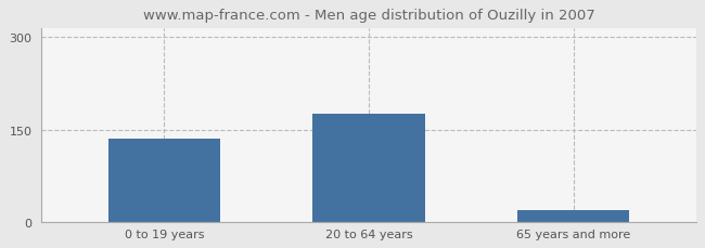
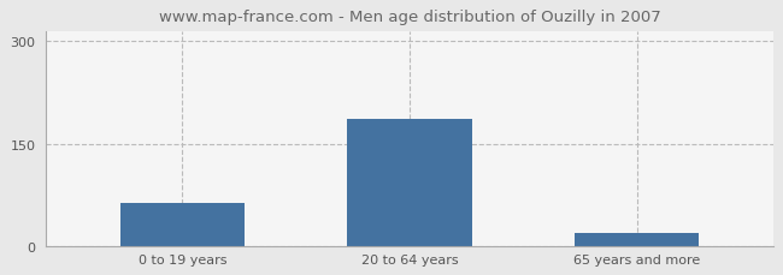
0 to 19 years: 136 -> 64
20 to 64 years: 176 -> 186
